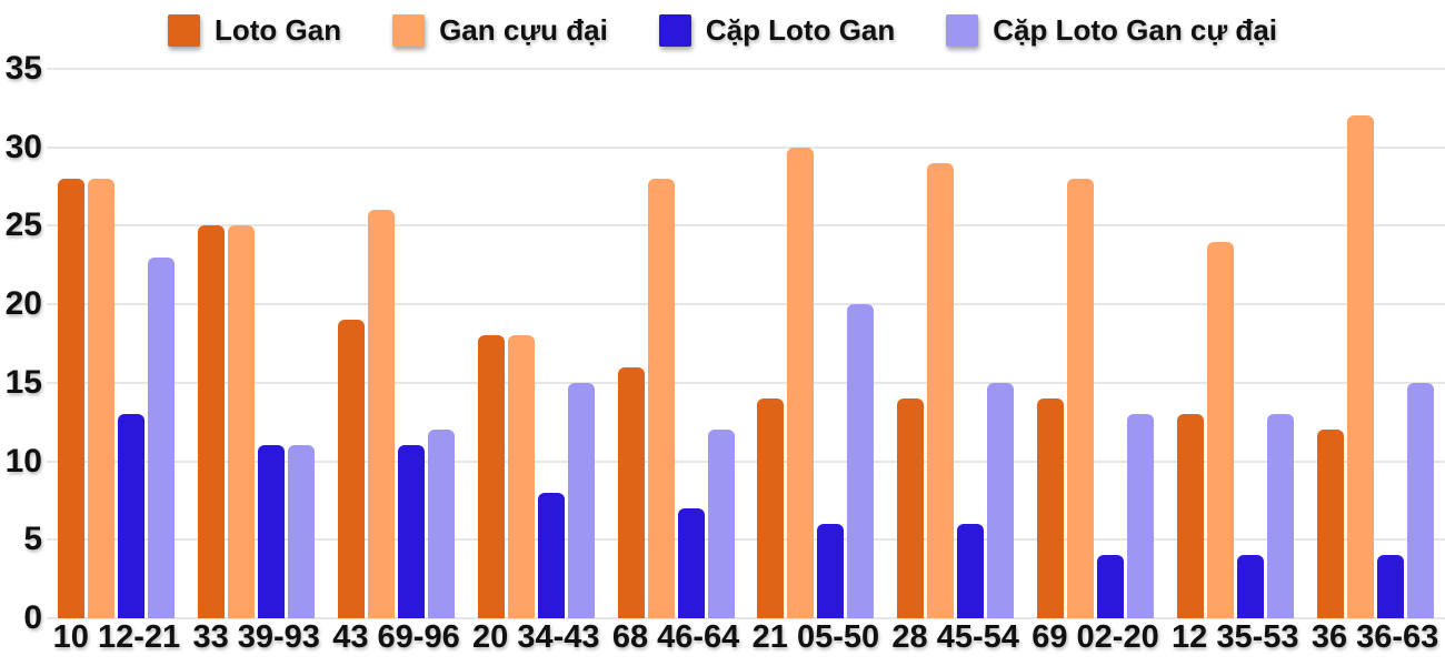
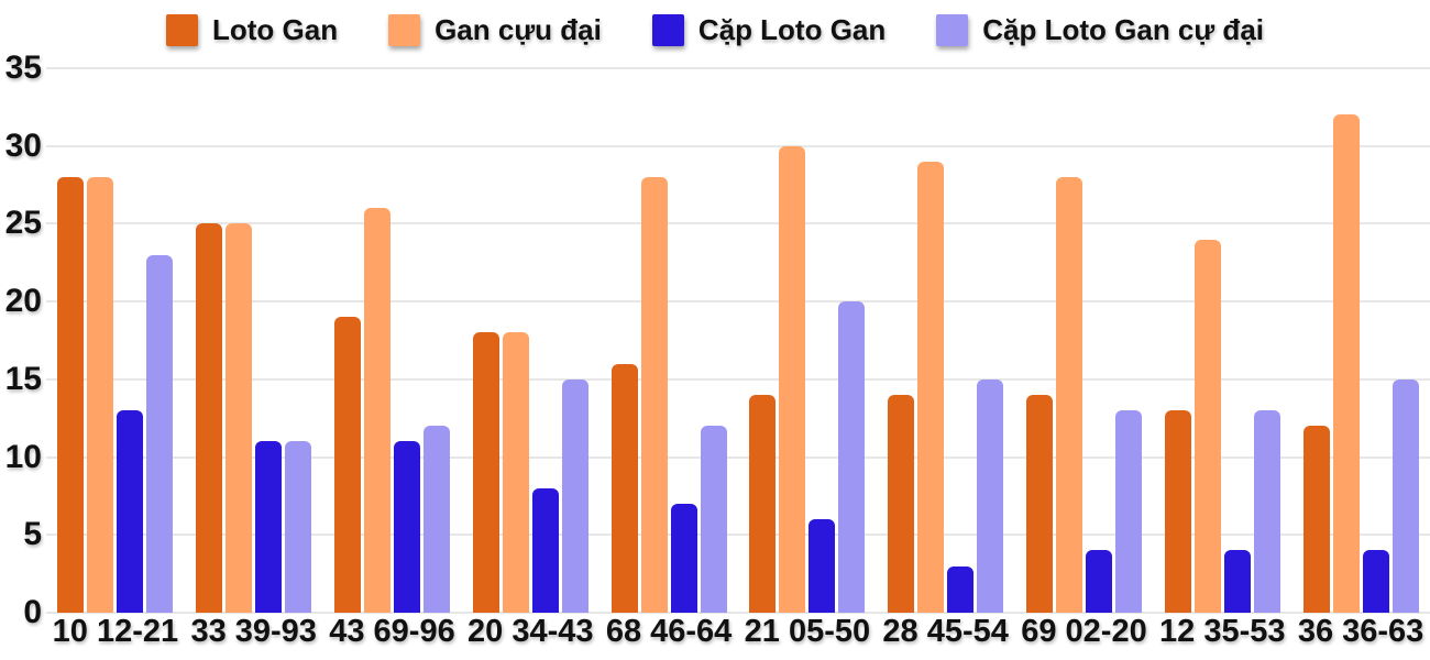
Cặp Loto Gan/28 45-54: 6 -> 3
